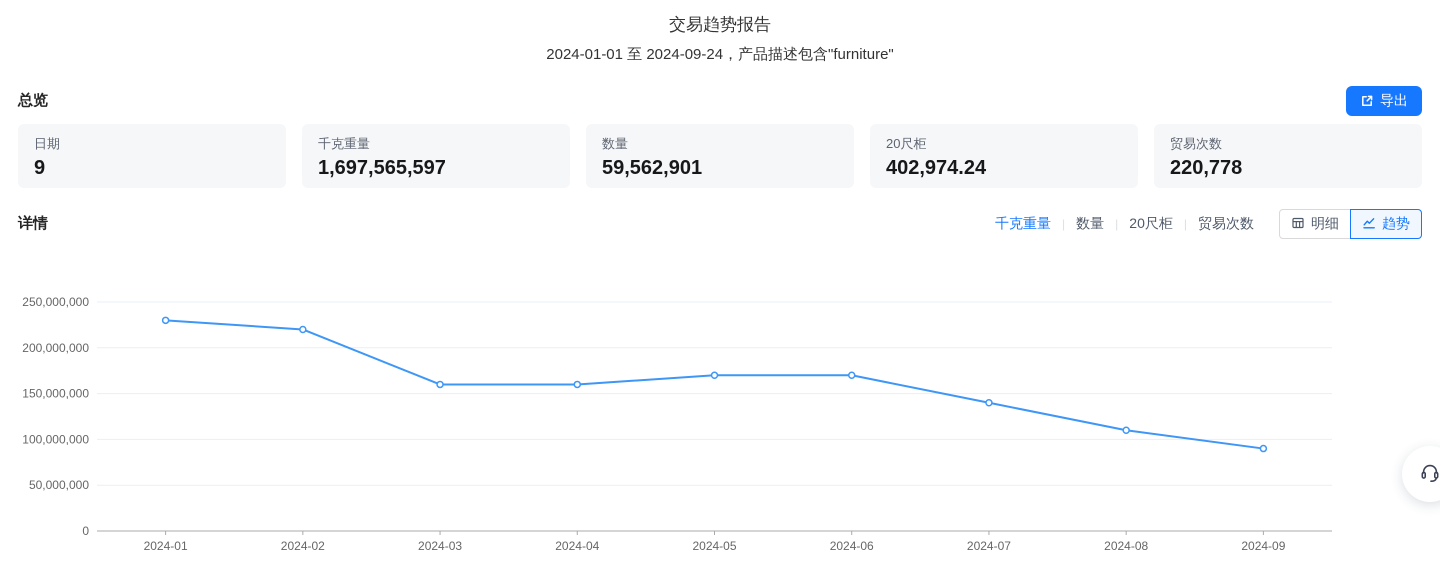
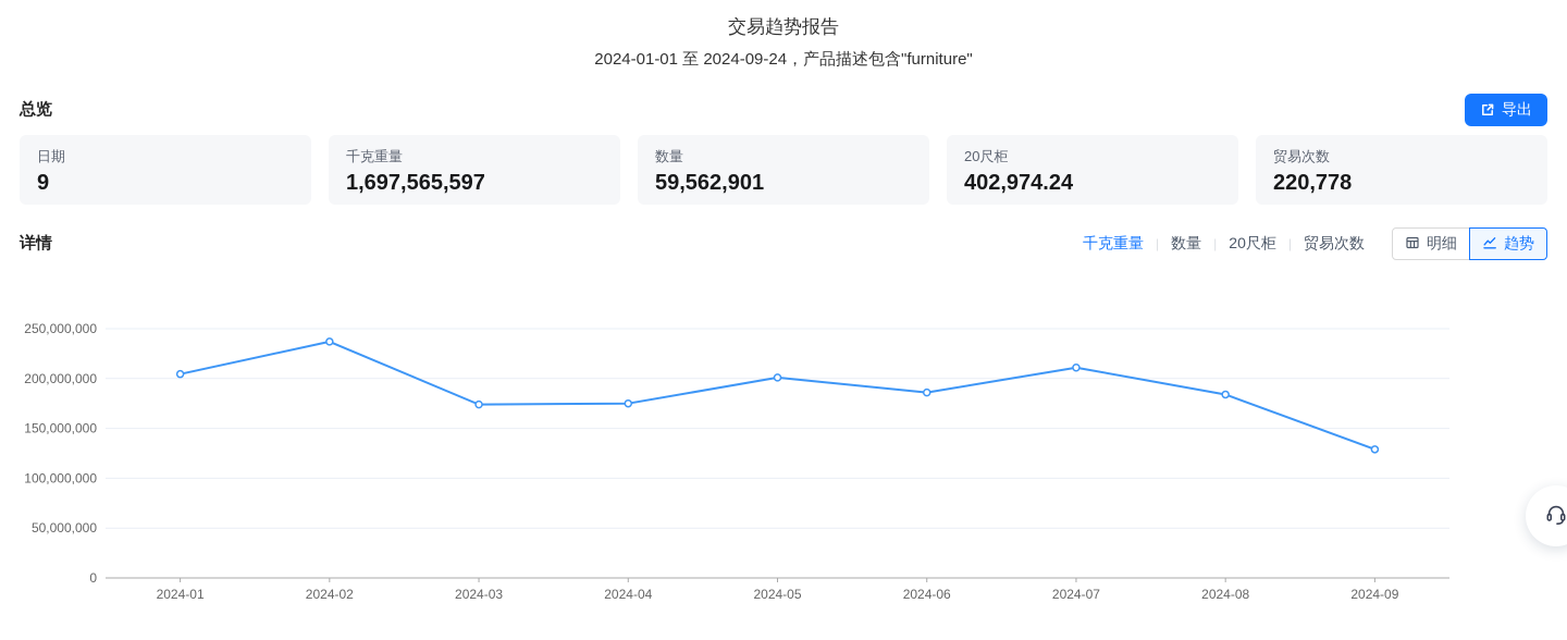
2024-01: 230000000 -> 200000000
2024-02: 220000000 -> 240000000
2024-03: 160000000 -> 170000000
2024-04: 160000000 -> 180000000
2024-05: 170000000 -> 200000000
2024-06: 170000000 -> 190000000
2024-07: 140000000 -> 210000000
2024-08: 110000000 -> 180000000
2024-09: 90000000 -> 130000000
